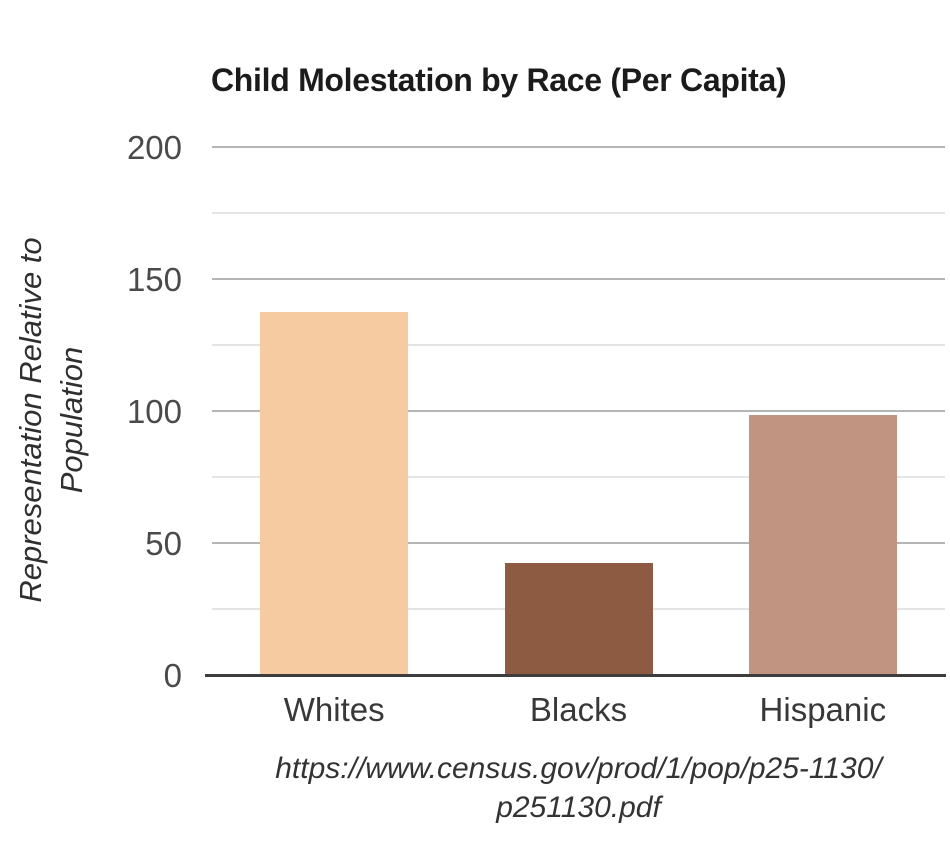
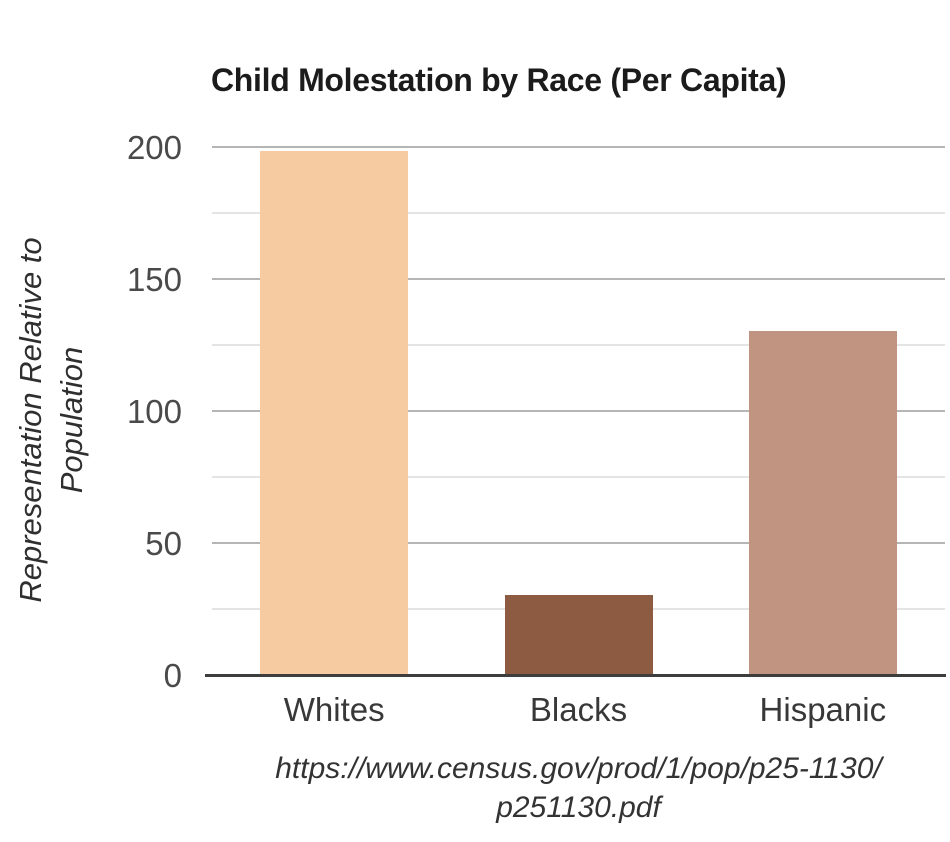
Whites: 137 -> 198
Blacks: 42 -> 30
Hispanic: 98 -> 130
